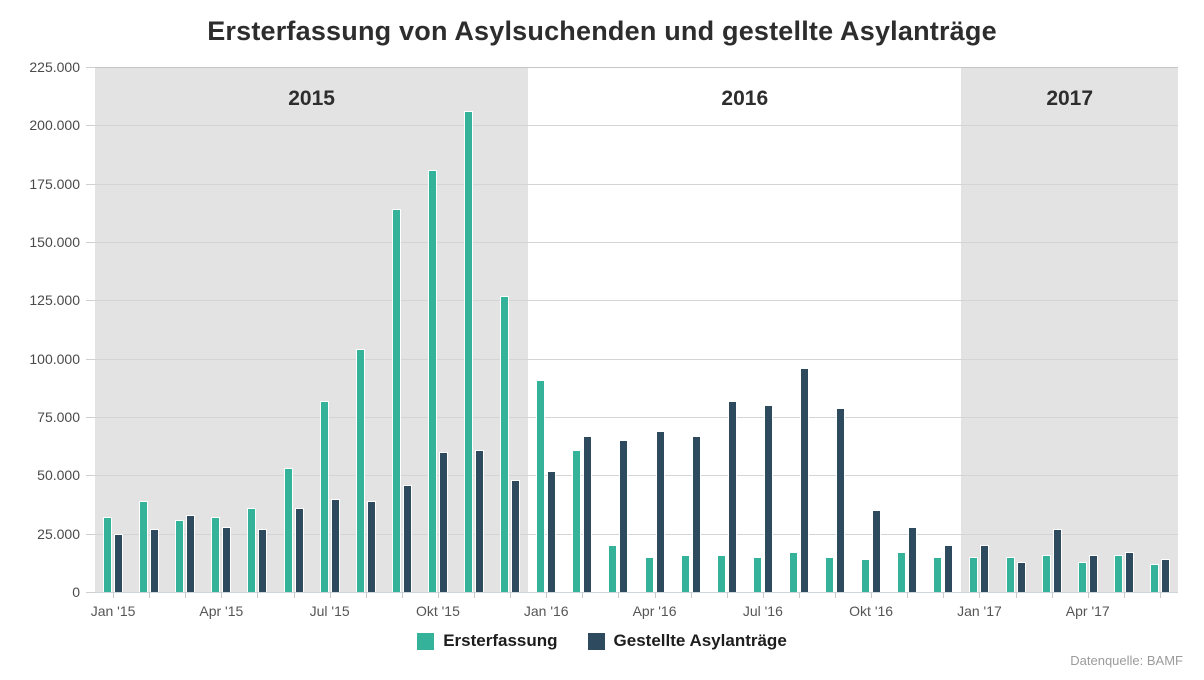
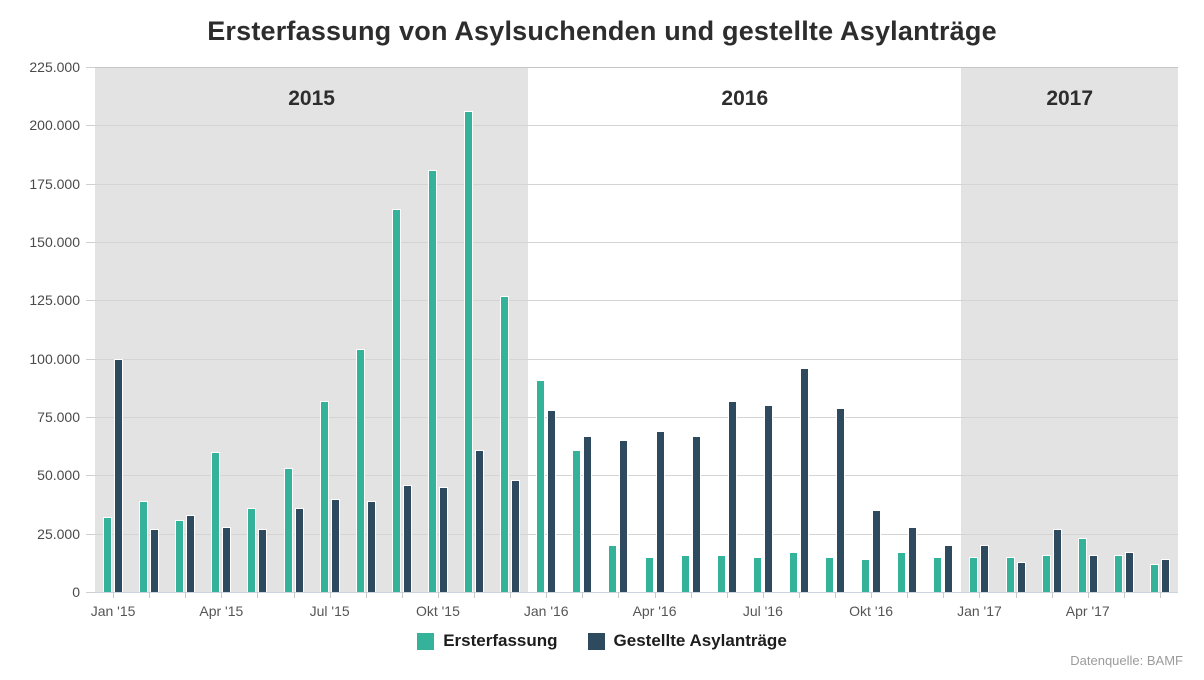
Gestellte Asylanträge/Jan '15: 25000 -> 100000
Ersterfassung/Apr '15: 32000 -> 60000
Gestellte Asylanträge/Okt '15: 60000 -> 45000
Gestellte Asylanträge/Jan '16: 52000 -> 78000
Ersterfassung/Apr '17: 13000 -> 23000
